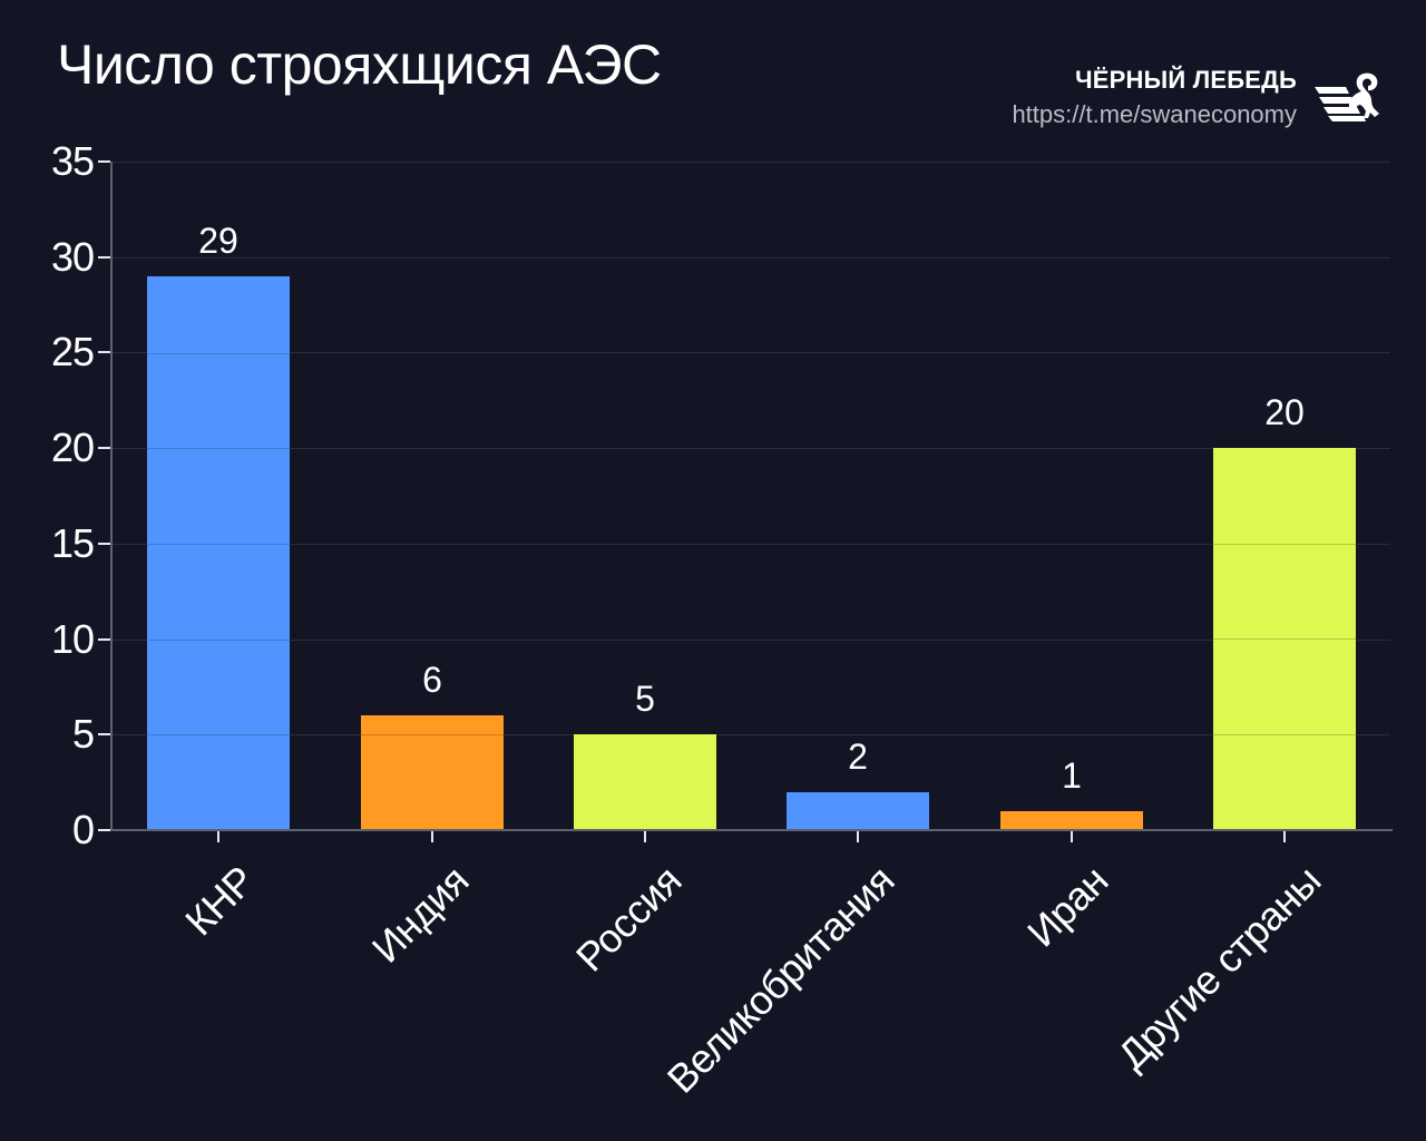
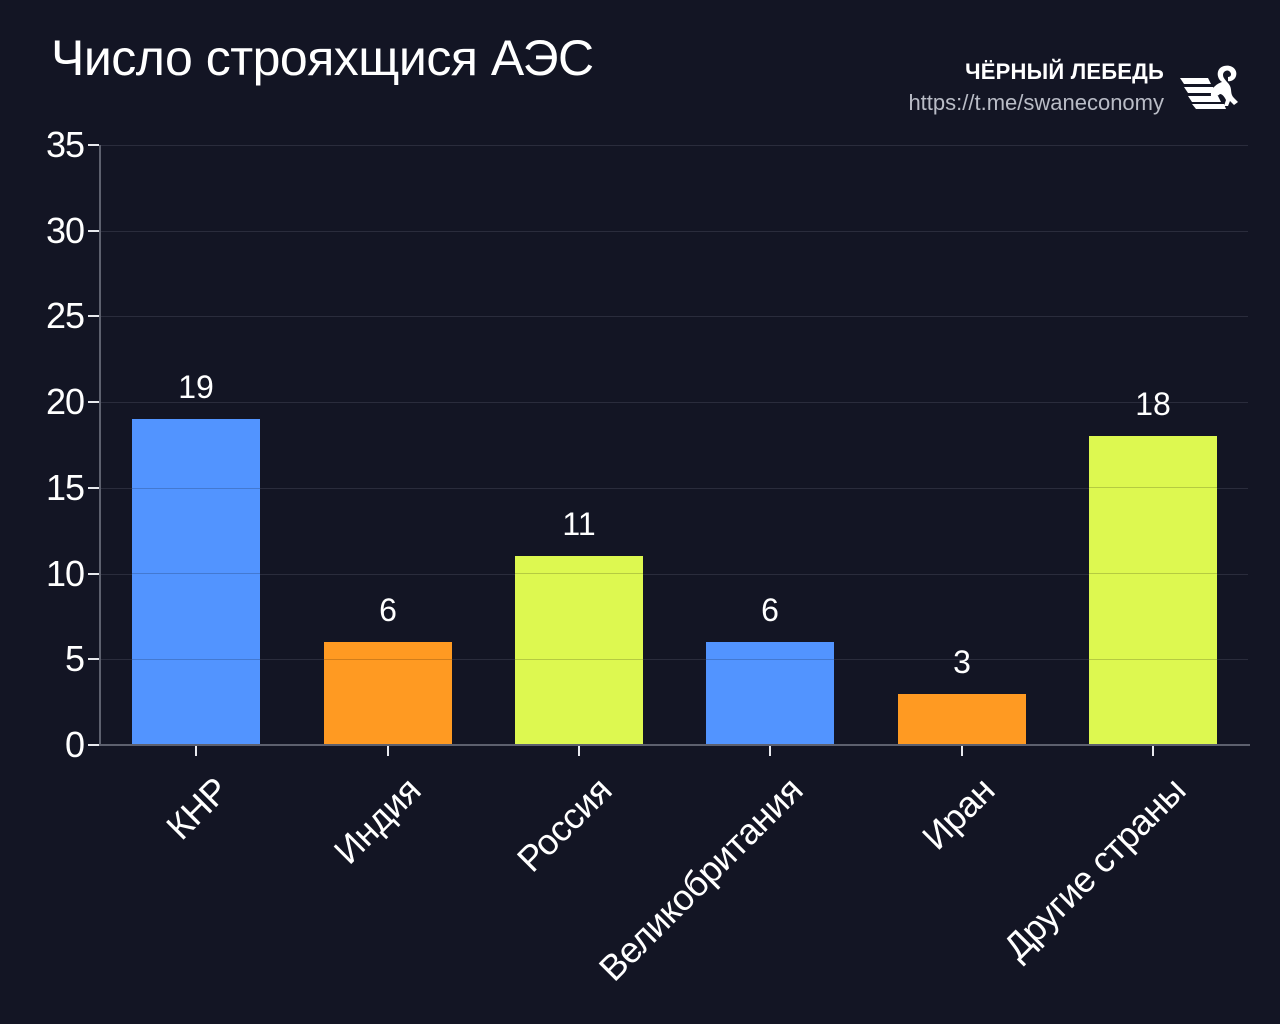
КНР: 29 -> 19
Россия: 5 -> 11
Великобритания: 2 -> 6
Иран: 1 -> 3
Другие страны: 20 -> 18
